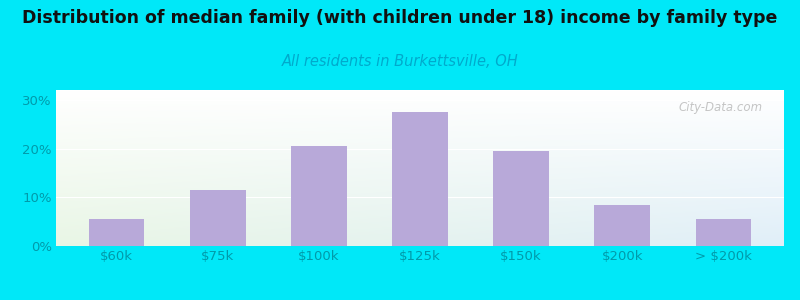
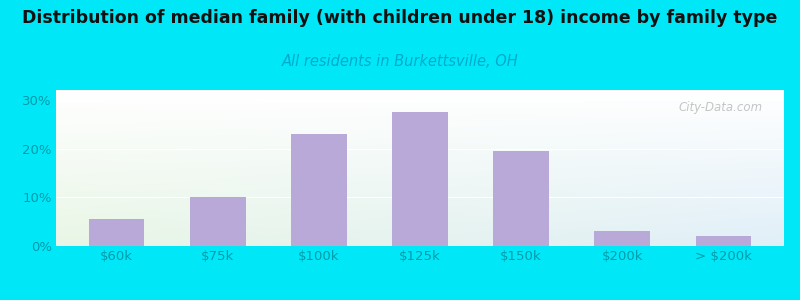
$75k: 11.5% -> 10.0%
$100k: 20.5% -> 23.0%
$200k: 8.5% -> 3.0%
> $200k: 5.5% -> 2.0%
